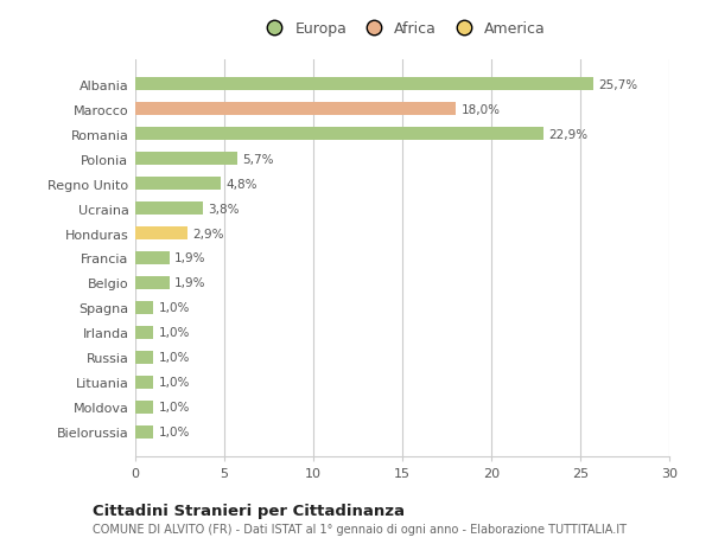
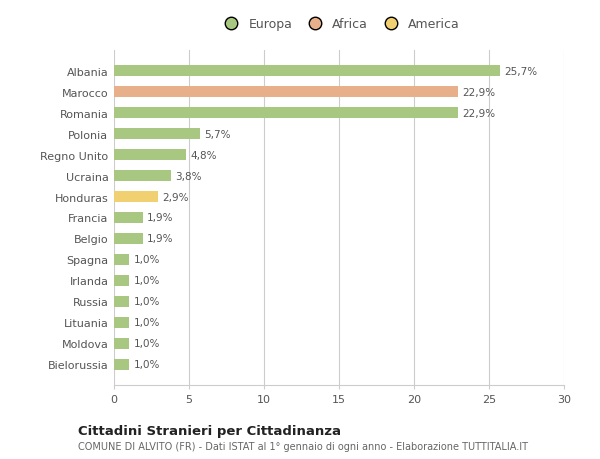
Marocco: 18,0% -> 22,9%
